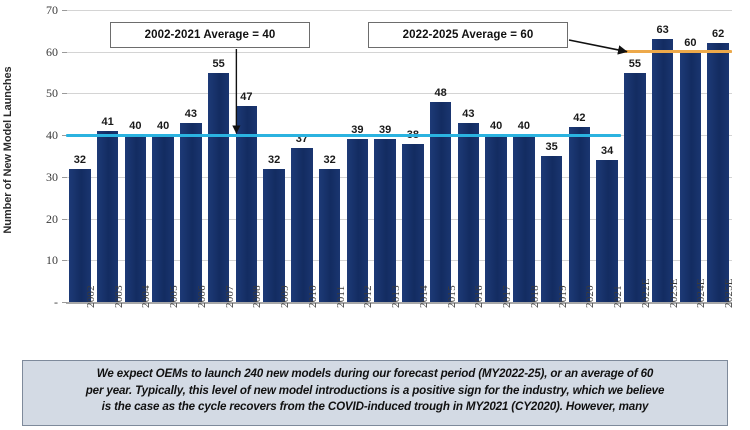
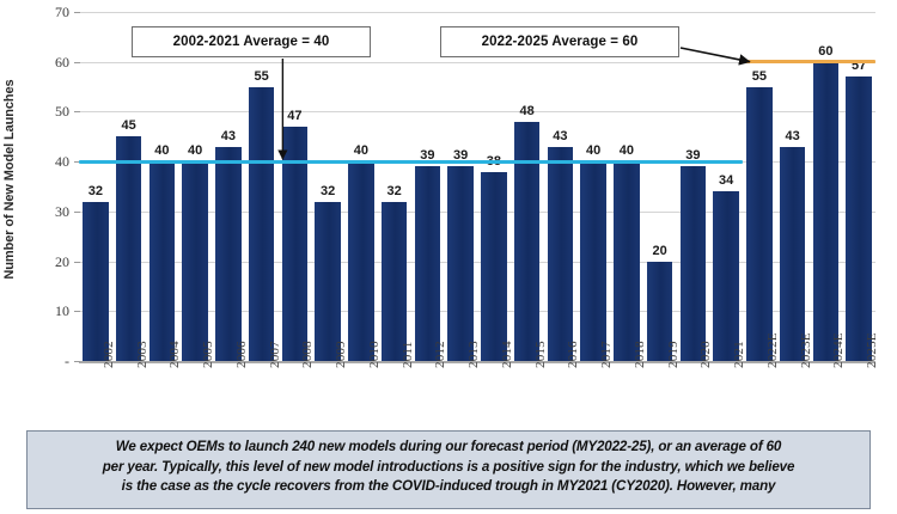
2003: 41 -> 45
2010: 37 -> 40
2019: 35 -> 20
2020: 42 -> 39
2023E: 63 -> 43
2025E: 62 -> 57
